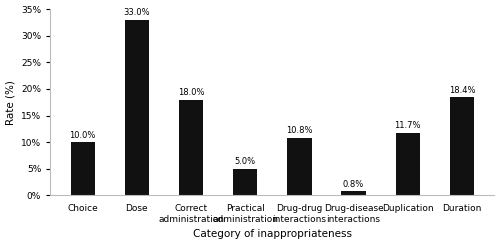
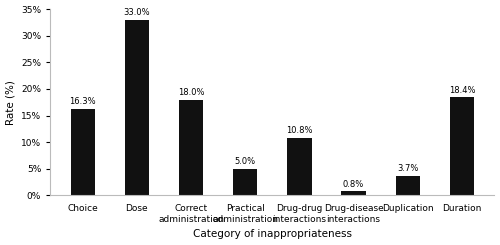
Choice: 10.0% -> 16.3%
Duplication: 11.7% -> 3.7%
